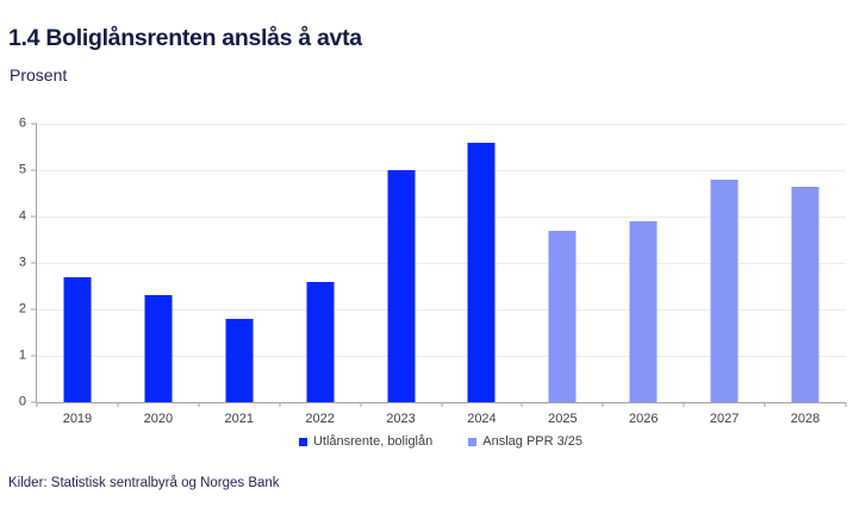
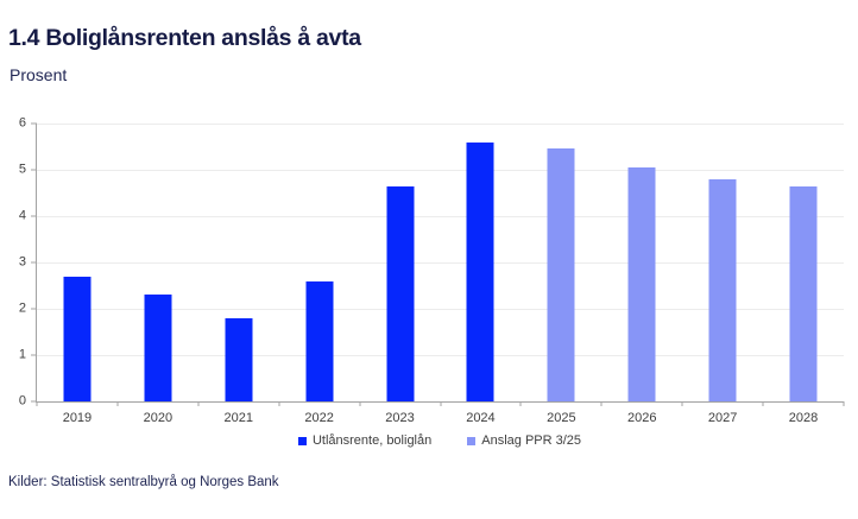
Utlånsrente, boliglån/2023: 5.0 -> 4.7
Anslag PPR 3/25/2025: 3.7 -> 5.5
Anslag PPR 3/25/2026: 3.9 -> 5.0
